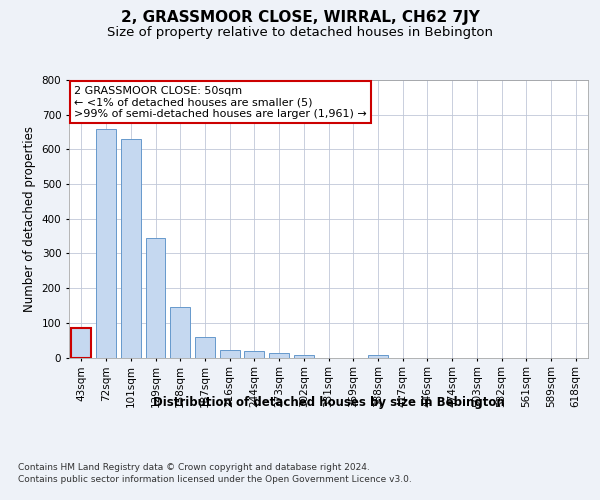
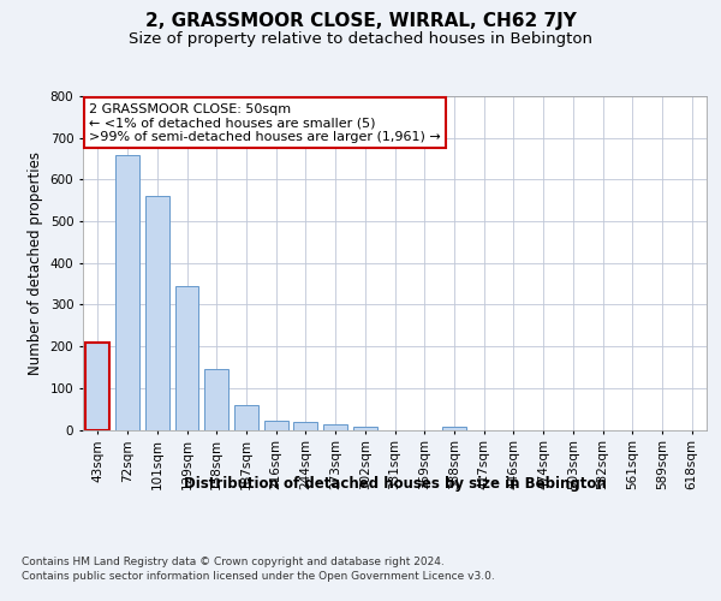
43sqm: 85 -> 210
101sqm: 630 -> 560
